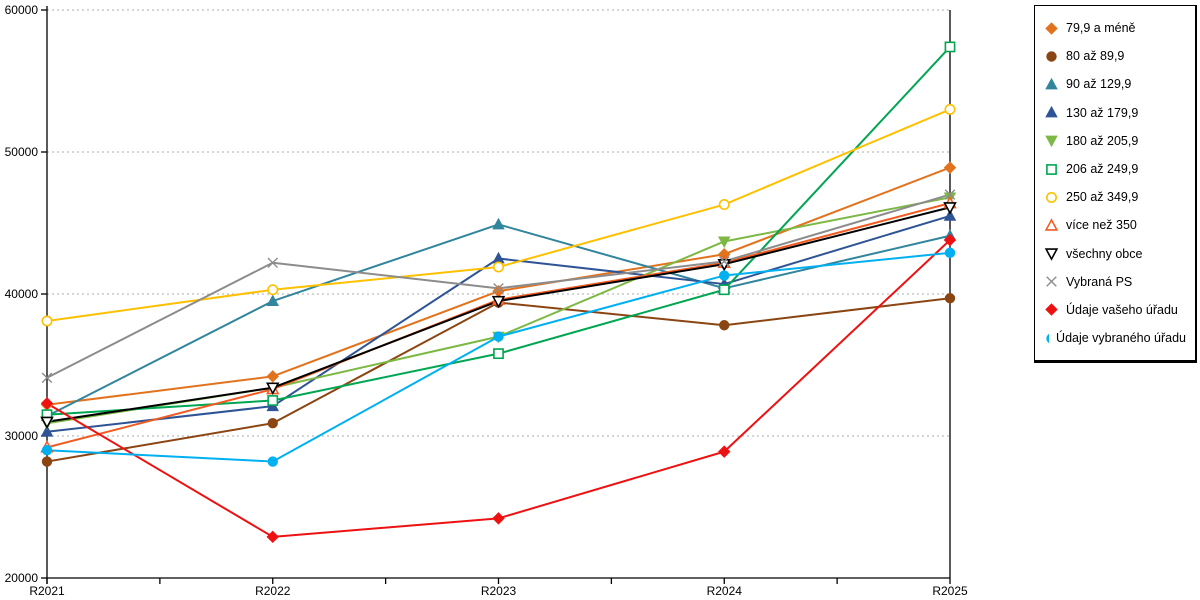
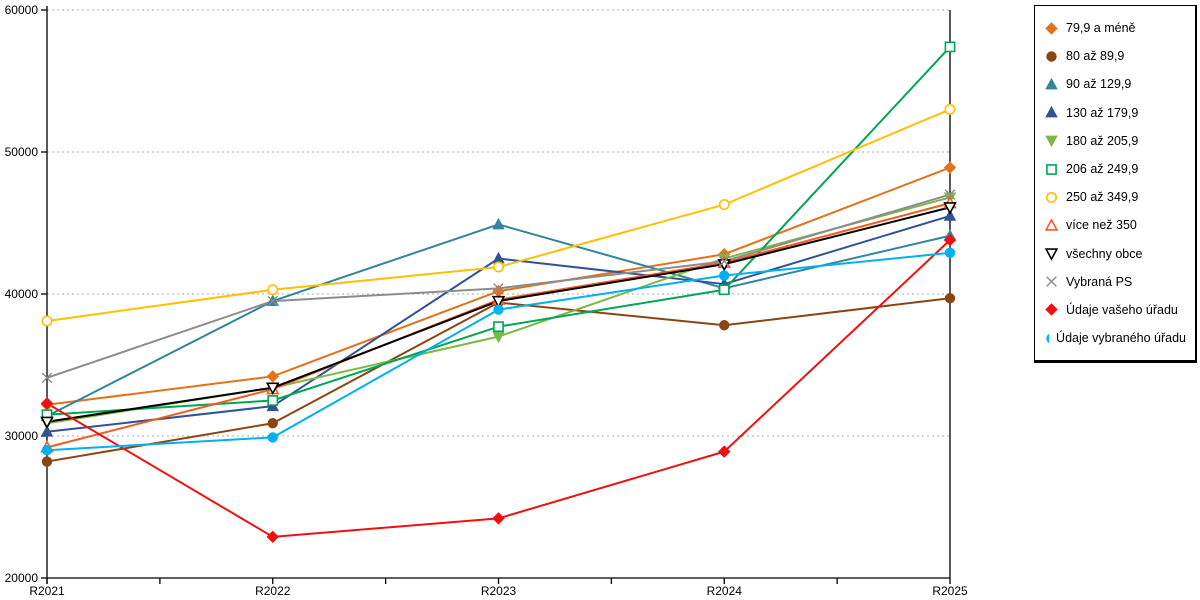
Vybraná PS/R2022: 42200 -> 39500
Údaje vybraného úřadu/R2022: 28200 -> 29900
206 až 249,9/R2023: 35800 -> 37700
Údaje vybraného úřadu/R2023: 37000 -> 38900
180 až 205,9/R2024: 43700 -> 42500
